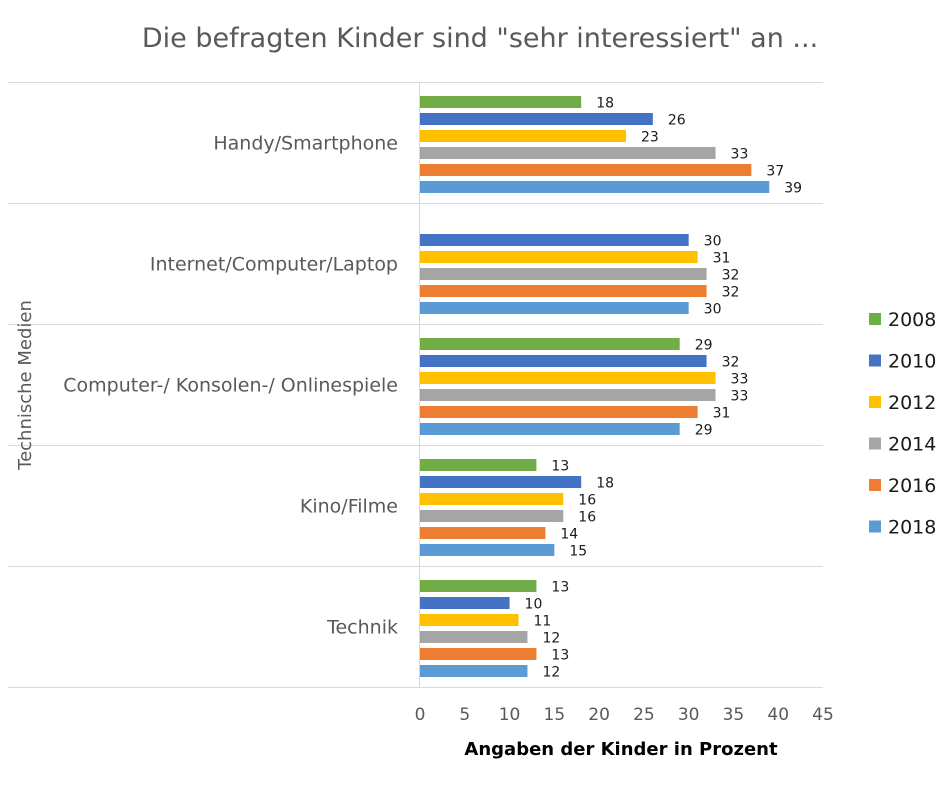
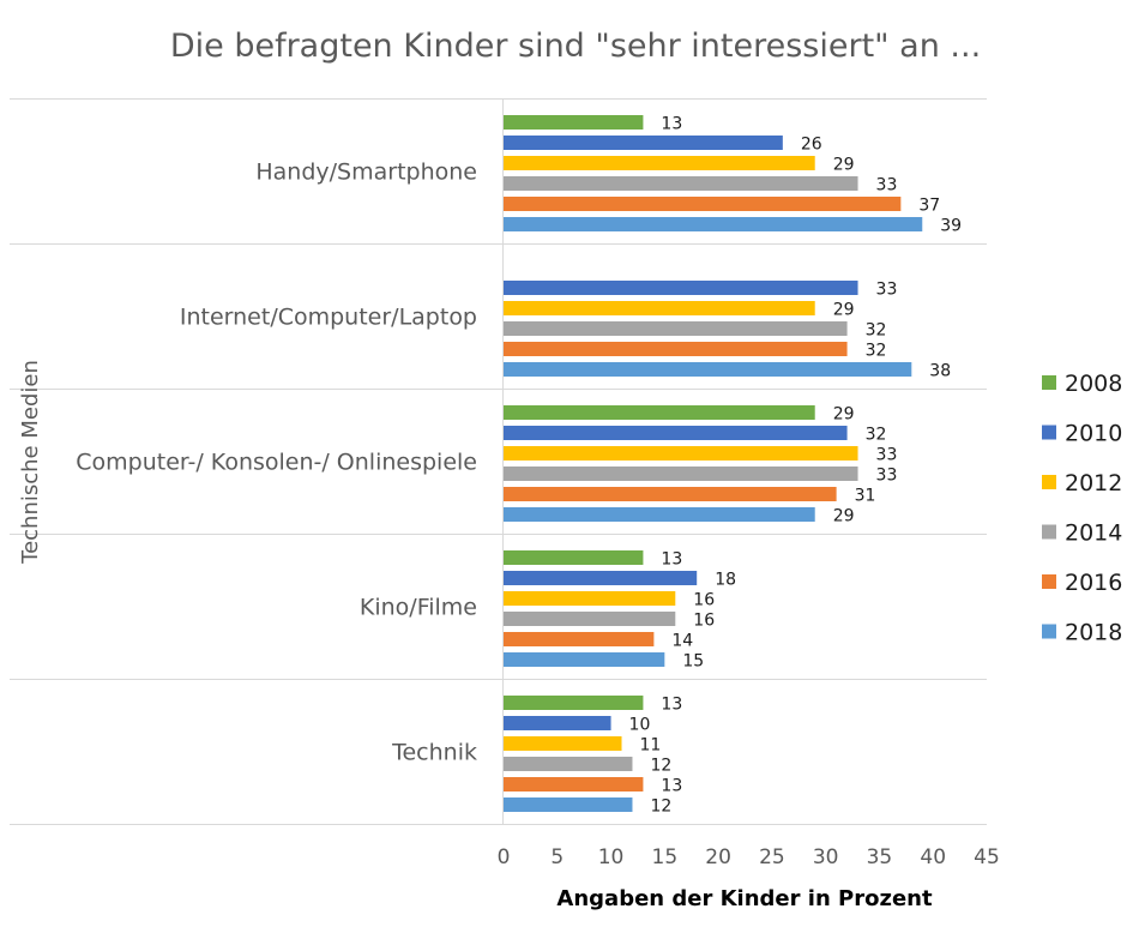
2008/Handy/Smartphone: 18 -> 13
2012/Handy/Smartphone: 23 -> 29
2010/Internet/Computer/Laptop: 30 -> 33
2012/Internet/Computer/Laptop: 31 -> 29
2018/Internet/Computer/Laptop: 30 -> 38
